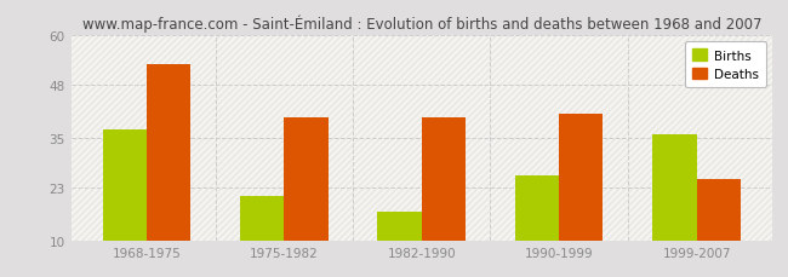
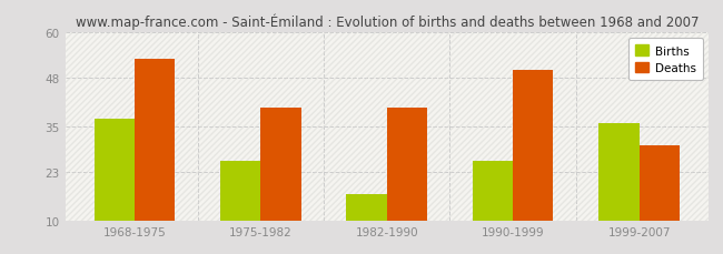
Births/1975-1982: 21 -> 26
Deaths/1990-1999: 41 -> 50
Deaths/1999-2007: 25 -> 30
